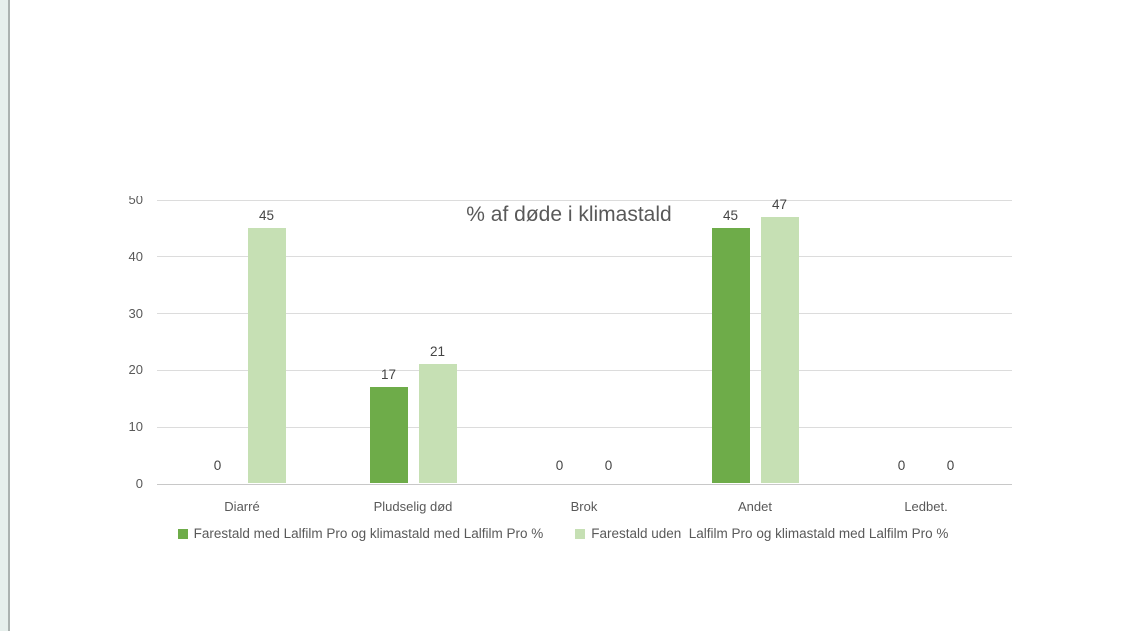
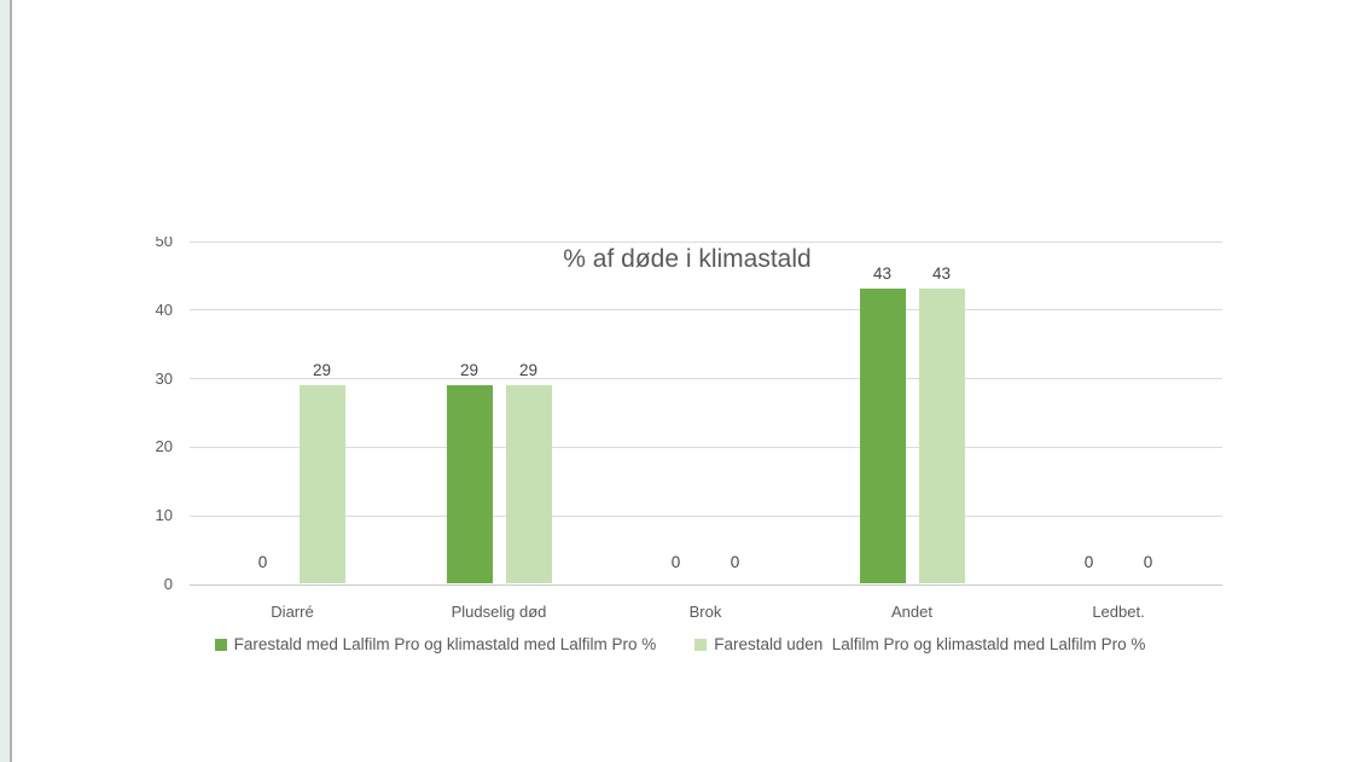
Farestald uden Lalfilm Pro og klimastald med Lalfilm Pro %/Diarré: 45 -> 29
Farestald med Lalfilm Pro og klimastald med Lalfilm Pro %/Pludselig død: 17 -> 29
Farestald uden Lalfilm Pro og klimastald med Lalfilm Pro %/Pludselig død: 21 -> 29
Farestald med Lalfilm Pro og klimastald med Lalfilm Pro %/Andet: 45 -> 43
Farestald uden Lalfilm Pro og klimastald med Lalfilm Pro %/Andet: 47 -> 43
